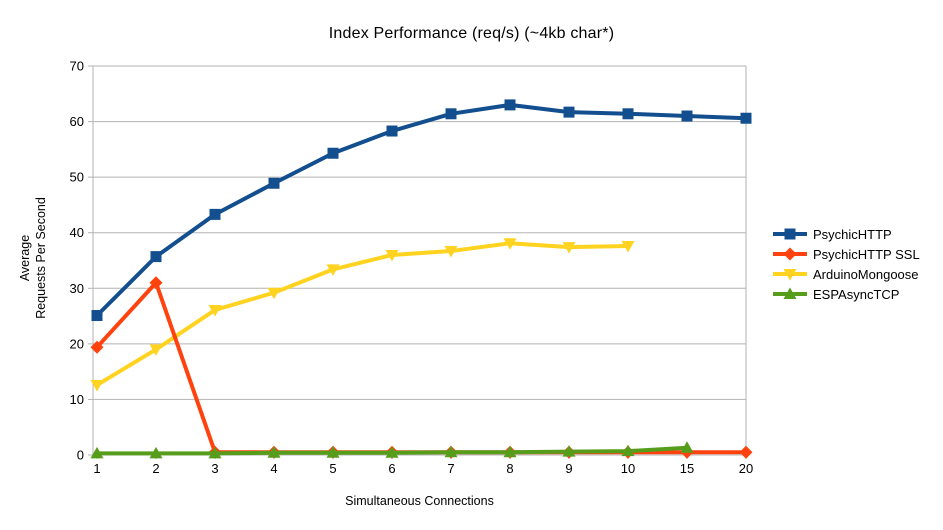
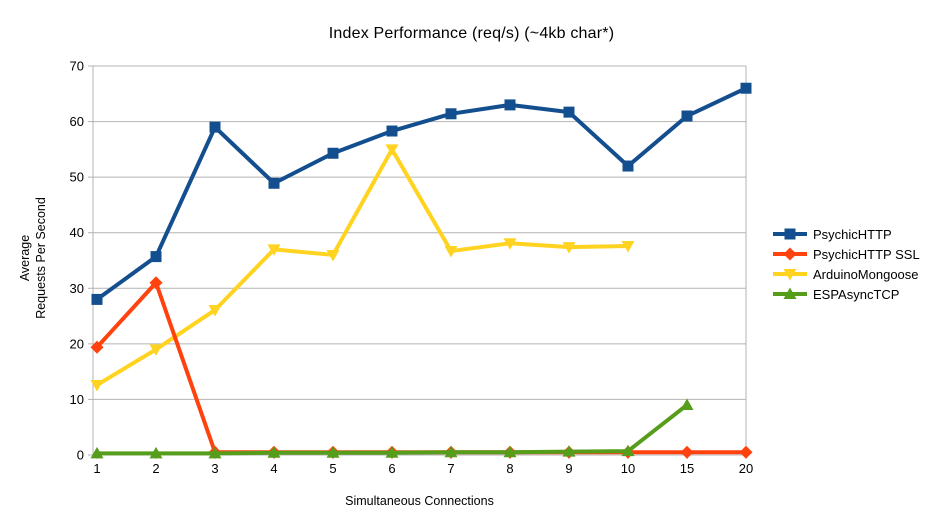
PsychicHTTP/1: 25 -> 28
PsychicHTTP/3: 43 -> 59
ArduinoMongoose/4: 29 -> 37
ArduinoMongoose/5: 33 -> 36
ArduinoMongoose/6: 36 -> 55
PsychicHTTP/10: 61 -> 52
ESPAsyncTCP/15: 1 -> 9
PsychicHTTP/20: 61 -> 66
